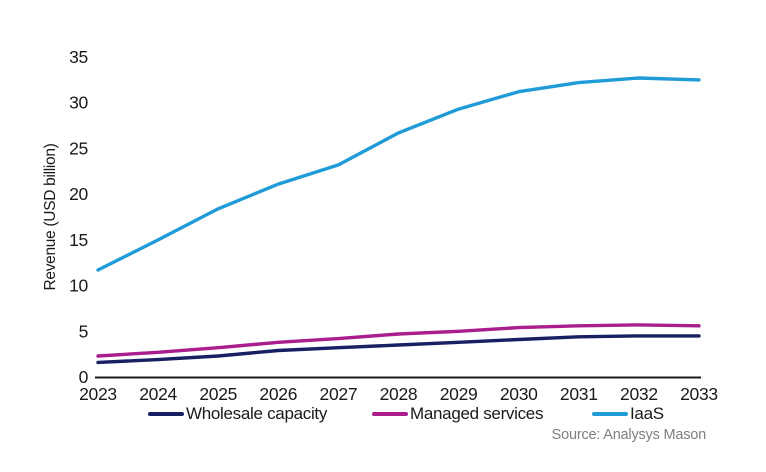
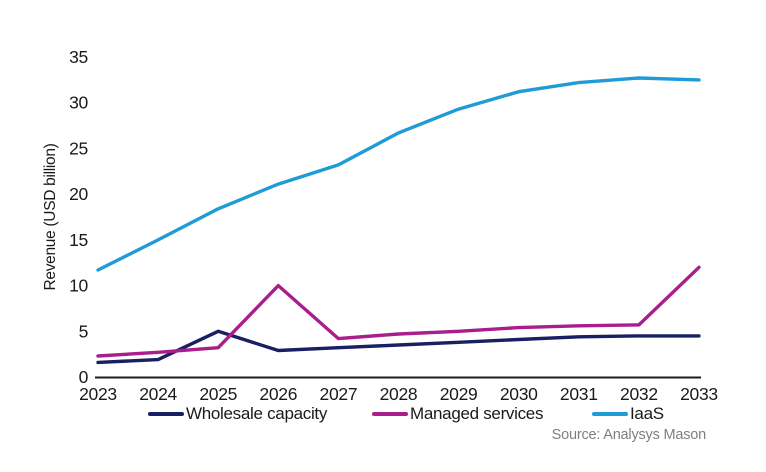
Wholesale capacity/2025: 2 -> 5
Managed services/2026: 4 -> 10
Managed services/2033: 6 -> 12
